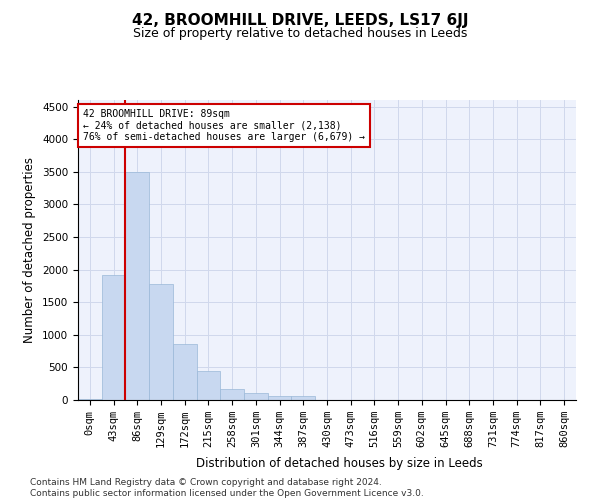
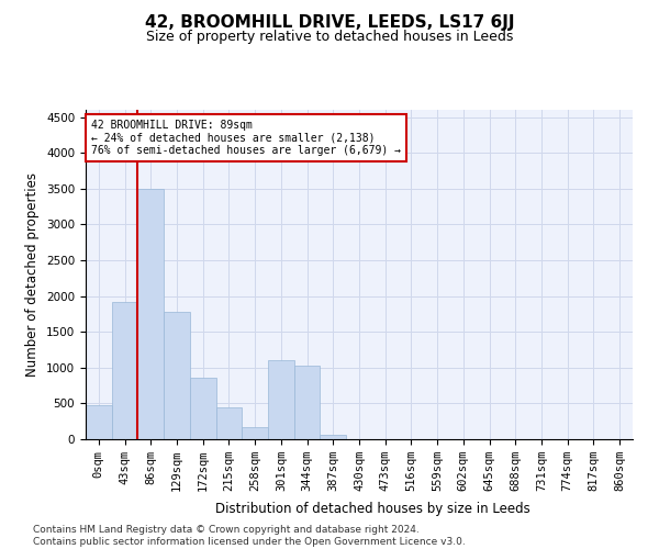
0sqm: 20 -> 480
301sqm: 100 -> 1100
344sqm: 60 -> 1020
